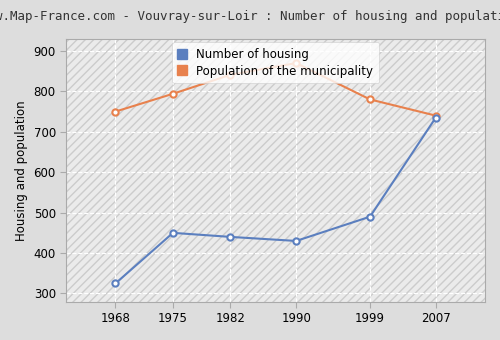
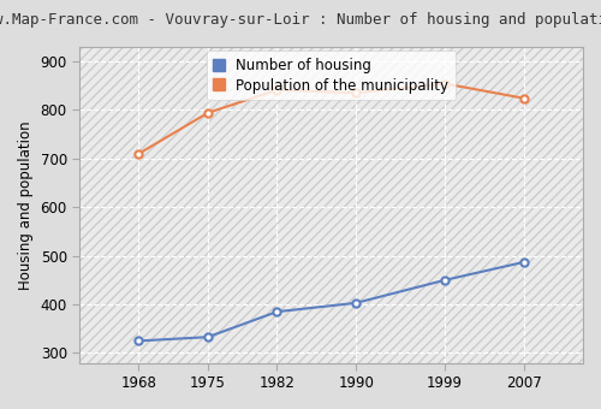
Population of the municipality/1968: 750 -> 710
Number of housing/1975: 450 -> 333
Number of housing/1982: 440 -> 385
Number of housing/1990: 430 -> 403
Population of the municipality/1990: 870 -> 835
Number of housing/1999: 490 -> 450
Population of the municipality/1999: 780 -> 854
Number of housing/2007: 735 -> 487
Population of the municipality/2007: 740 -> 824
